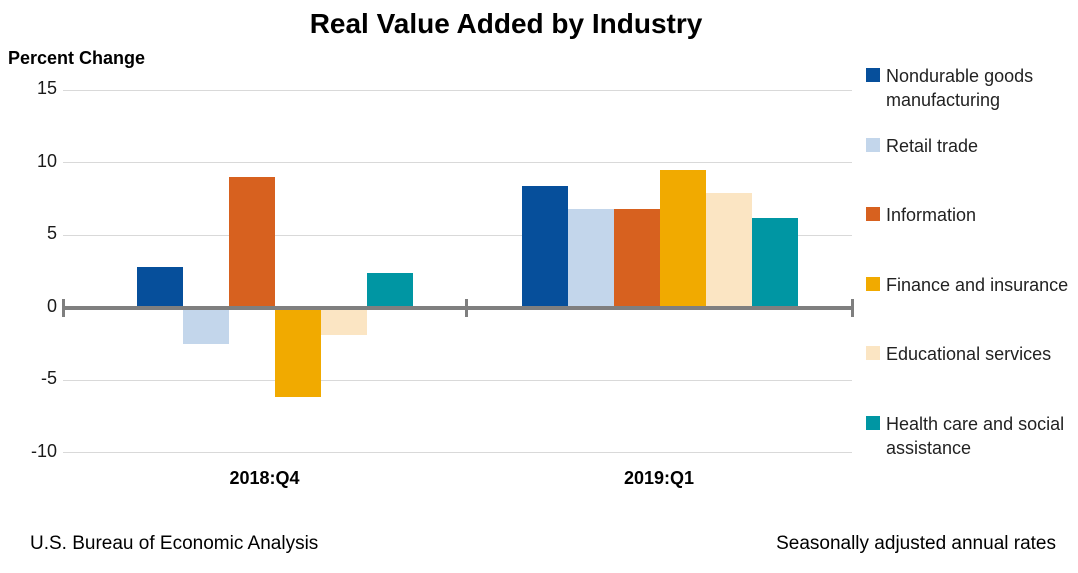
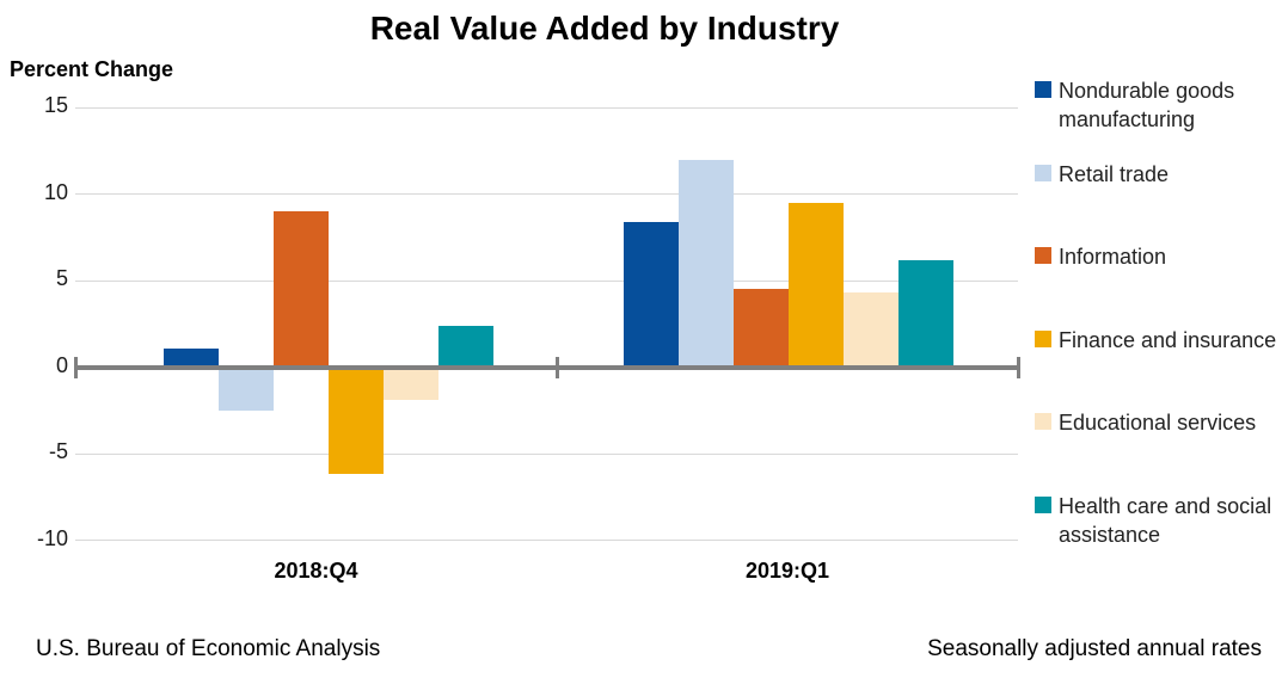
Nondurable goods manufacturing/2018:Q4: 2.8 -> 1.1
Retail trade/2019:Q1: 6.8 -> 12.0
Information/2019:Q1: 6.8 -> 4.5
Educational services/2019:Q1: 7.9 -> 4.3
